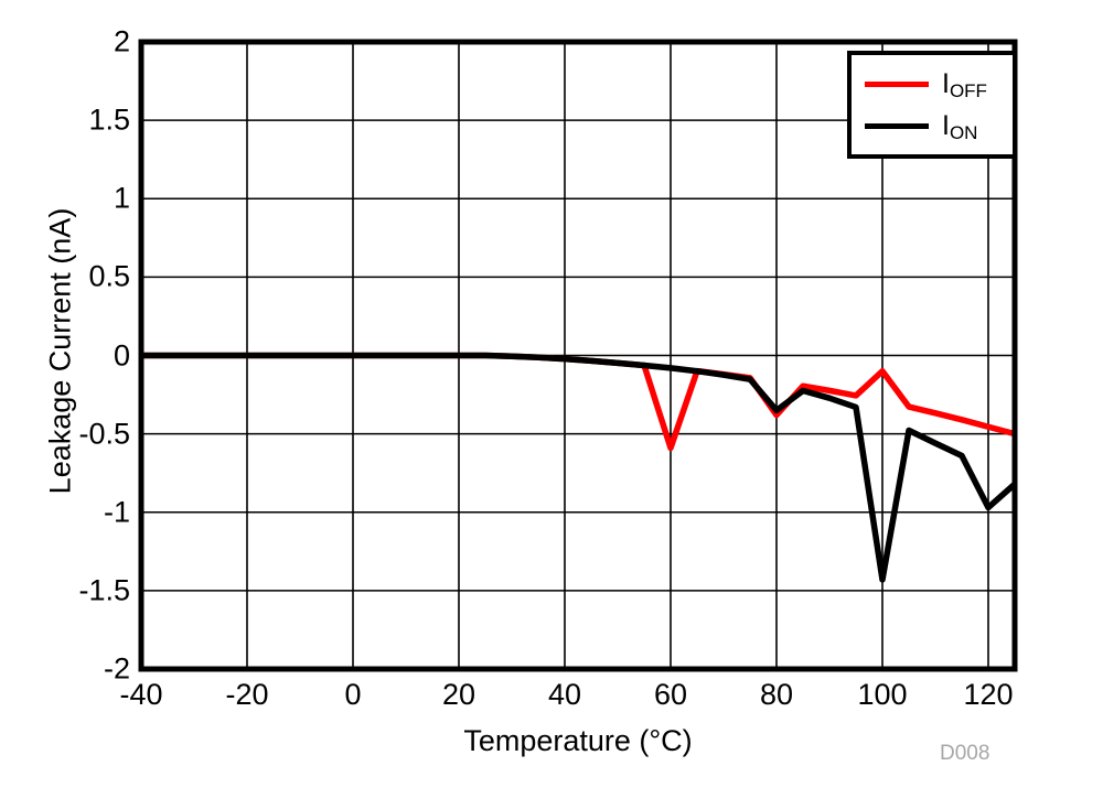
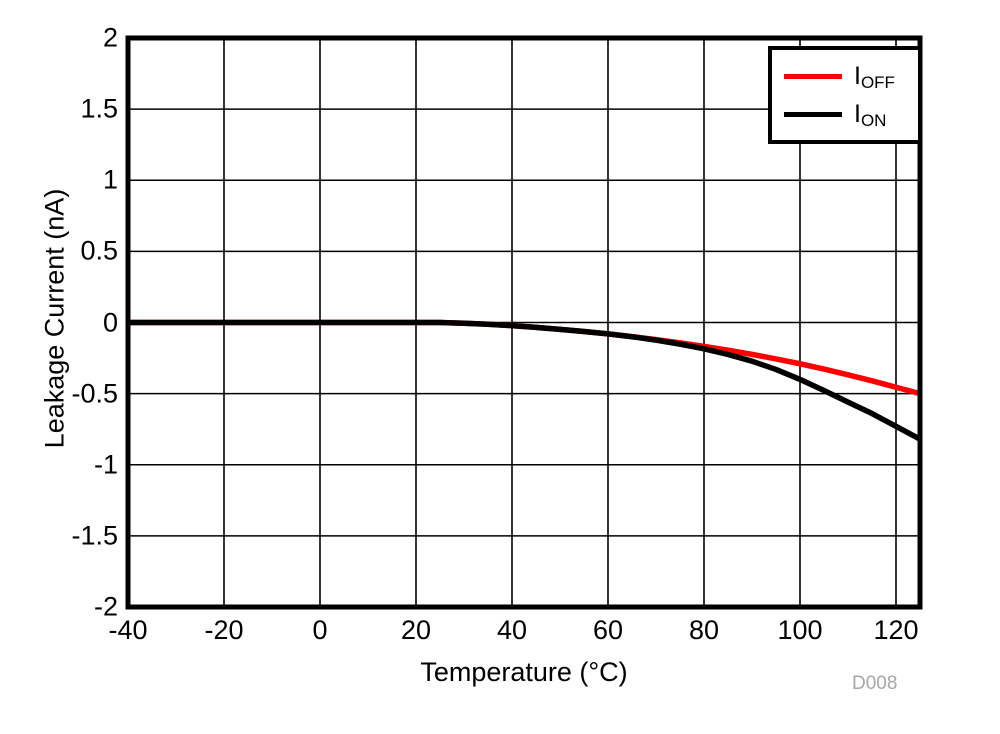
IOFF/60: -0.59 -> -0.08
IOFF/80: -0.38 -> -0.17
ION/80: -0.35 -> -0.18
IOFF/100: -0.10 -> -0.29
ION/100: -1.43 -> -0.40
ION/120: -0.97 -> -0.73
